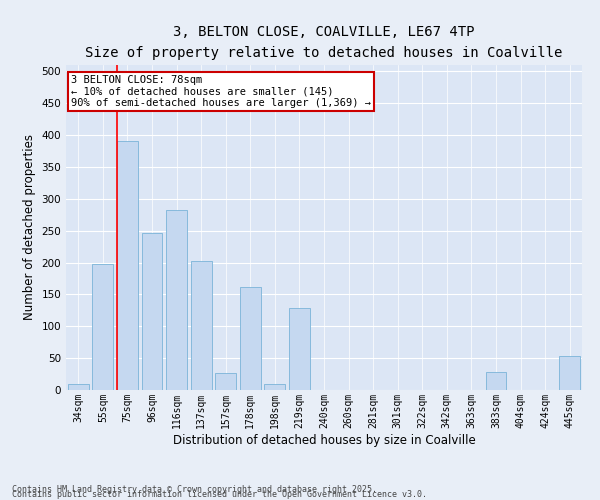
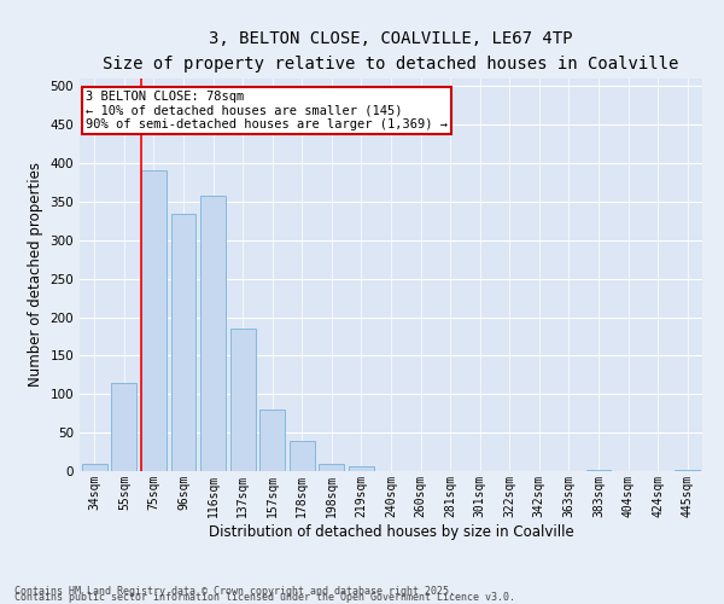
55sqm: 198 -> 115
96sqm: 246 -> 335
116sqm: 282 -> 358
137sqm: 202 -> 185
157sqm: 26 -> 80
178sqm: 162 -> 40
219sqm: 128 -> 6
383sqm: 28 -> 2
445sqm: 54 -> 2
